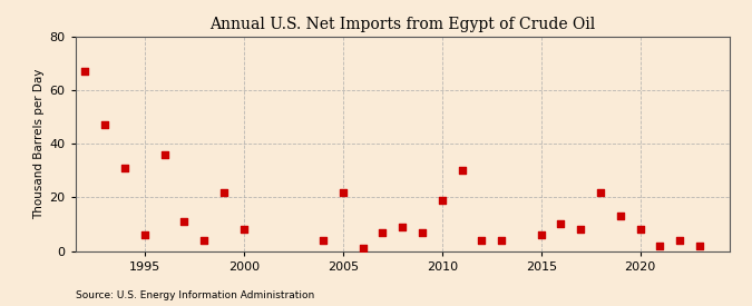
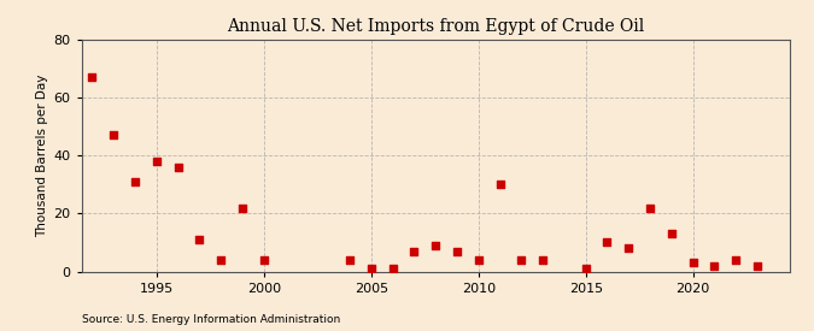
1995: 6 -> 38
2000: 8 -> 4
2005: 22 -> 1
2010: 19 -> 4
2015: 6 -> 1
2020: 8 -> 3
